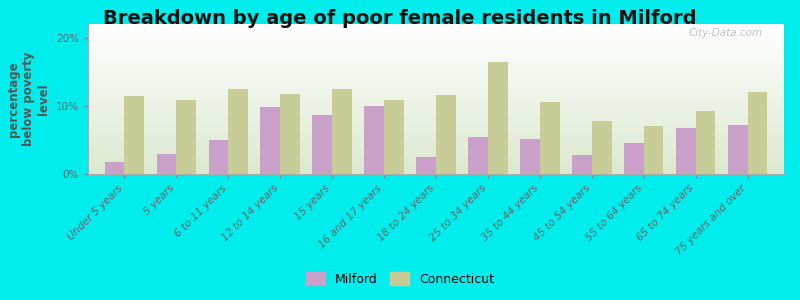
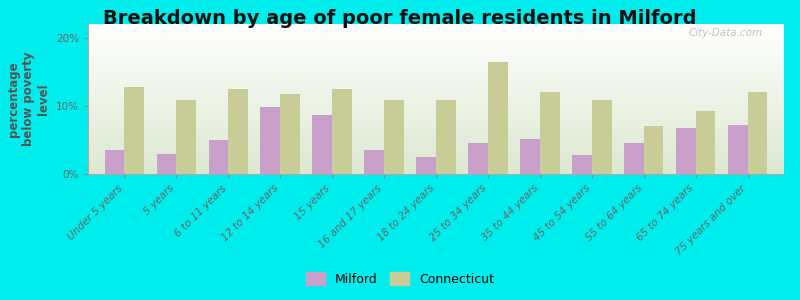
Milford/Under 5 years: 1.8% -> 3.5%
Connecticut/Under 5 years: 11.4% -> 12.8%
Milford/16 and 17 years: 10.0% -> 3.5%
Connecticut/18 to 24 years: 11.6% -> 10.8%
Milford/25 to 34 years: 5.4% -> 4.5%
Connecticut/35 to 44 years: 10.6% -> 12.0%
Connecticut/45 to 54 years: 7.8% -> 10.8%
